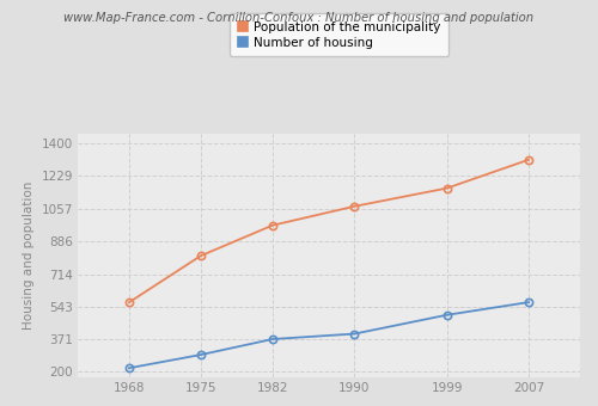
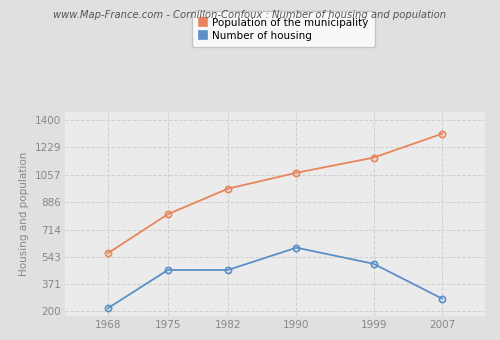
Number of housing/1975: 290 -> 460
Number of housing/1982: 370 -> 460
Number of housing/1990: 400 -> 600
Number of housing/2007: 570 -> 280
